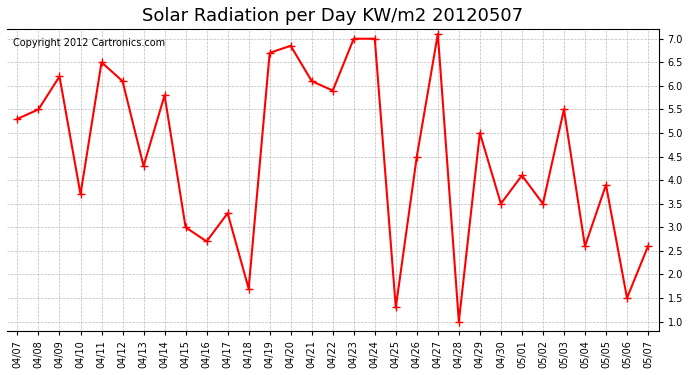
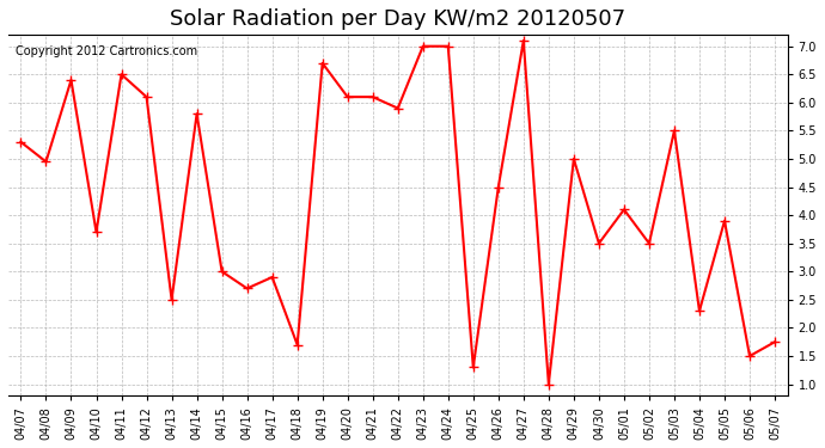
04/08: 5.50 -> 4.95
04/09: 6.20 -> 6.40
04/13: 4.30 -> 2.50
04/17: 3.30 -> 2.90
04/20: 6.85 -> 6.10
05/04: 2.60 -> 2.30
05/07: 2.60 -> 1.75
